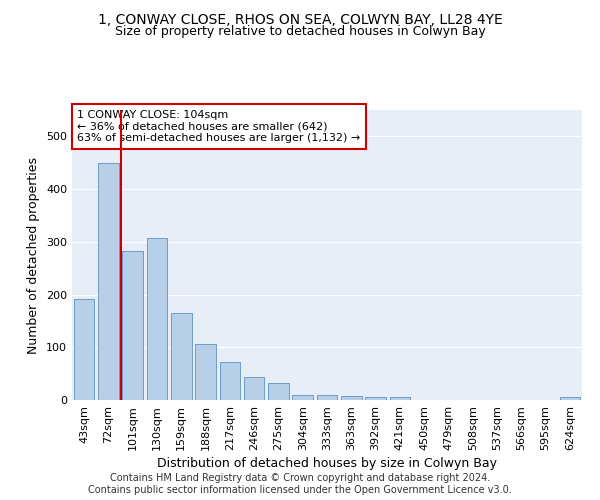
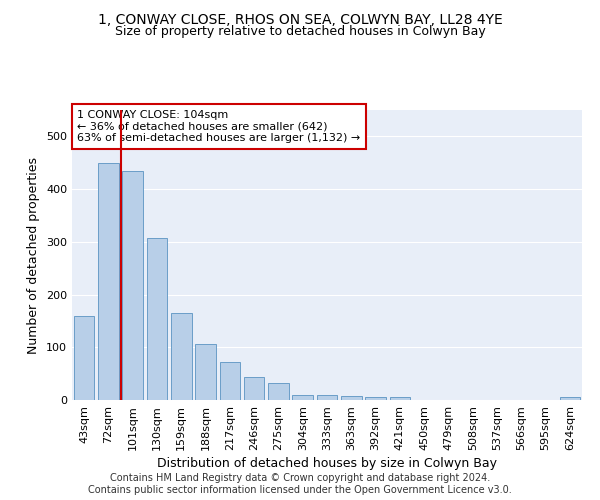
43sqm: 192 -> 160
101sqm: 282 -> 435
